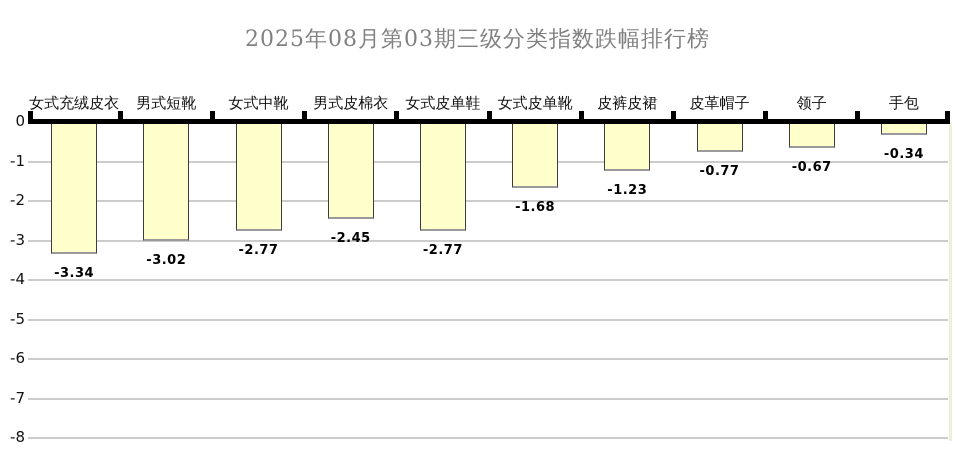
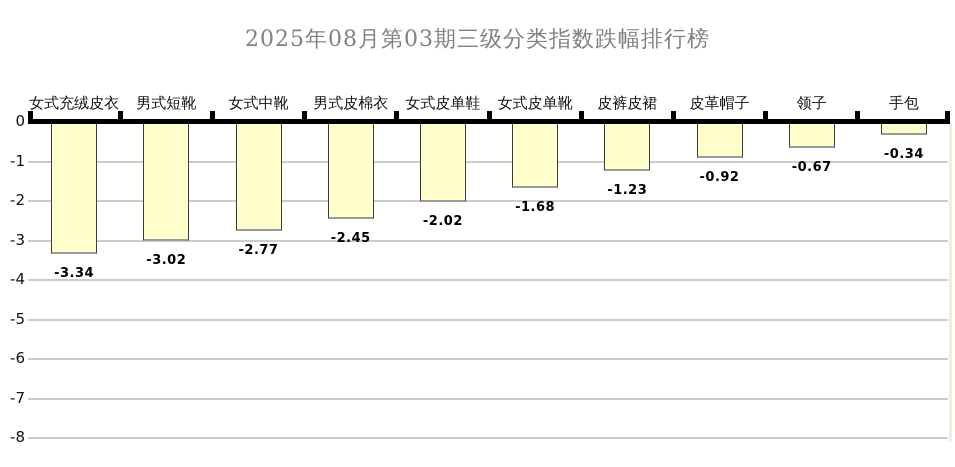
女式皮单鞋: -2.77 -> -2.02
皮革帽子: -0.77 -> -0.92
